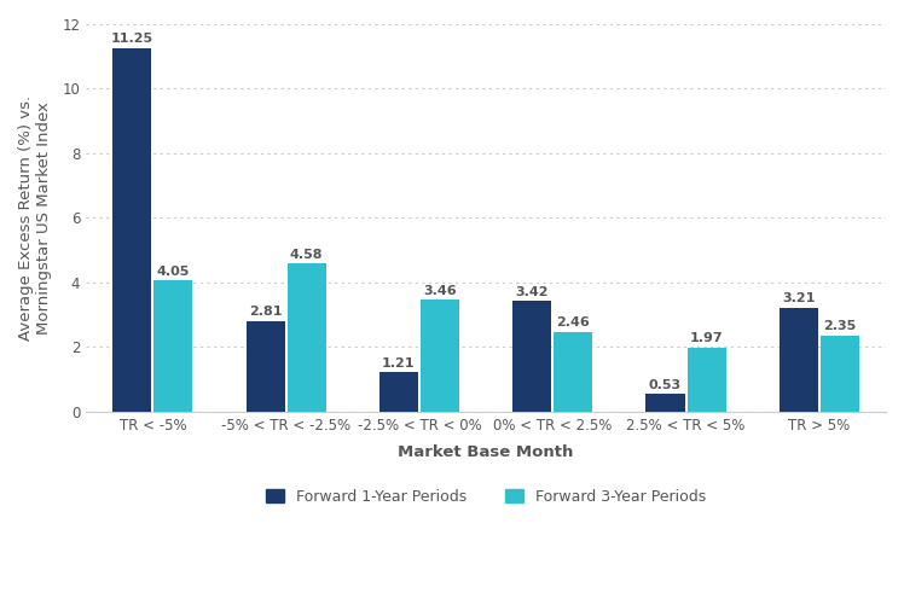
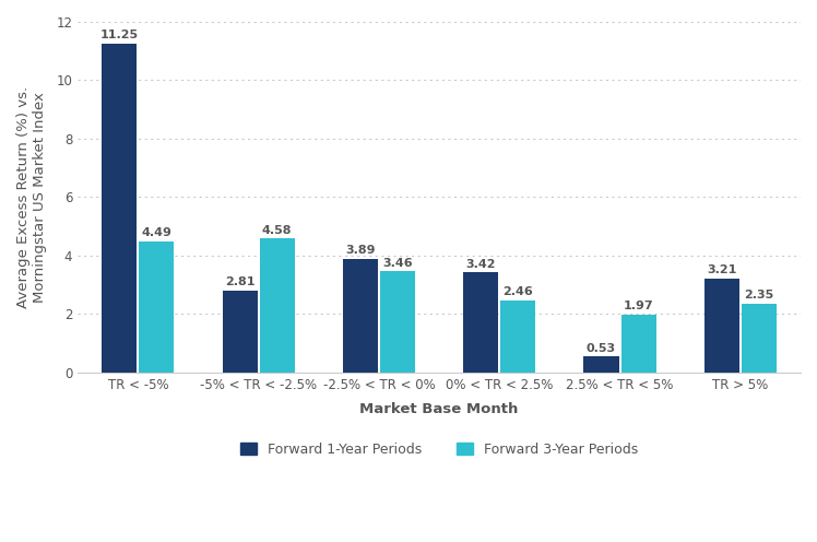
Forward 3-Year Periods/TR < -5%: 4.05 -> 4.49
Forward 1-Year Periods/-2.5% < TR < 0%: 1.21 -> 3.89
